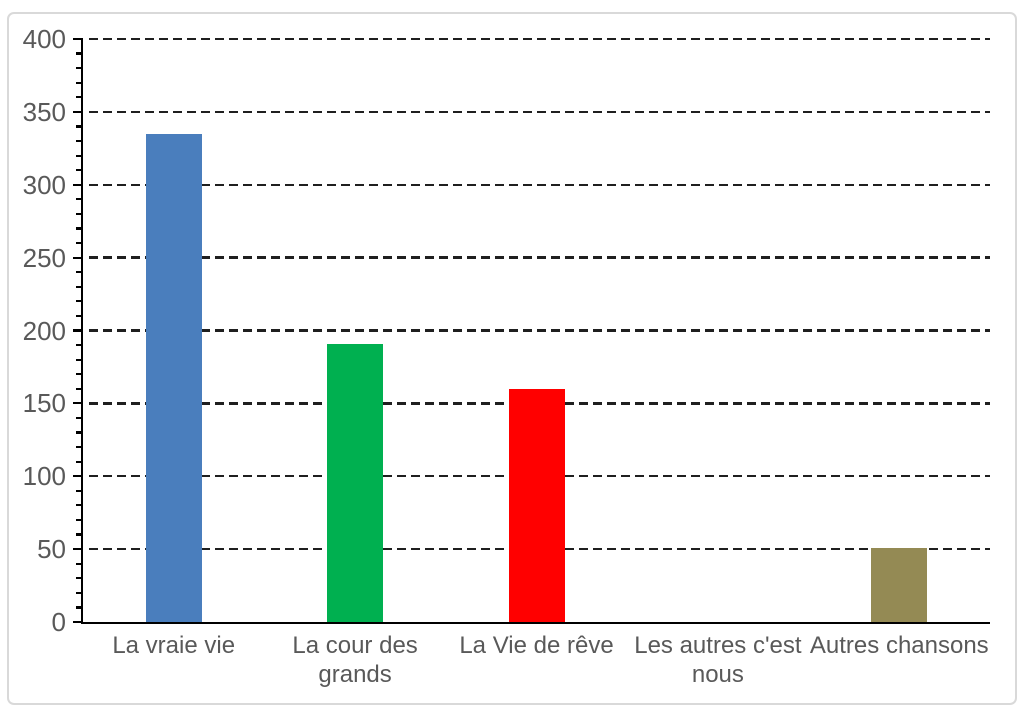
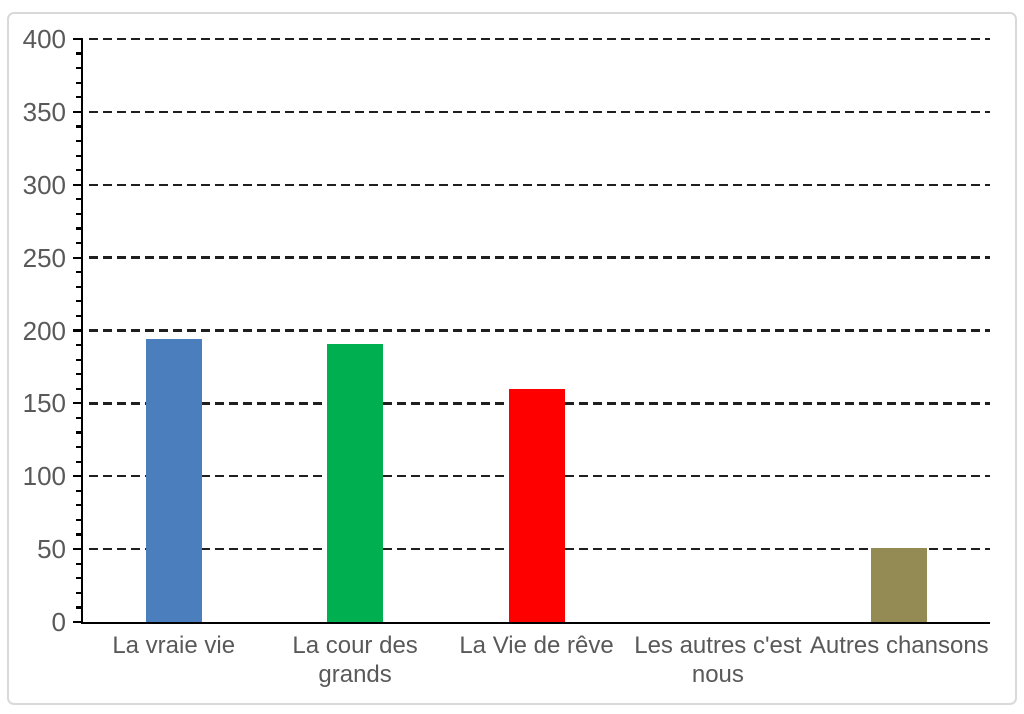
La vraie vie: 335 -> 194
